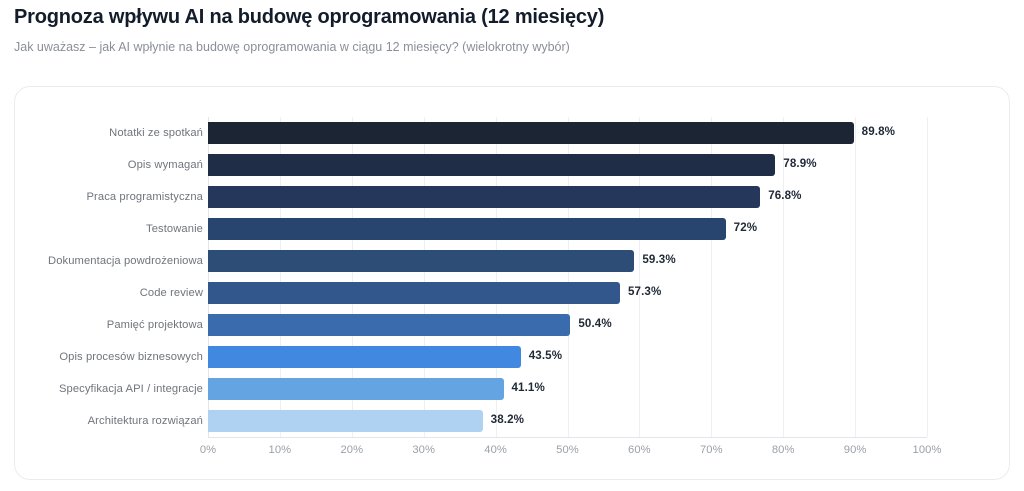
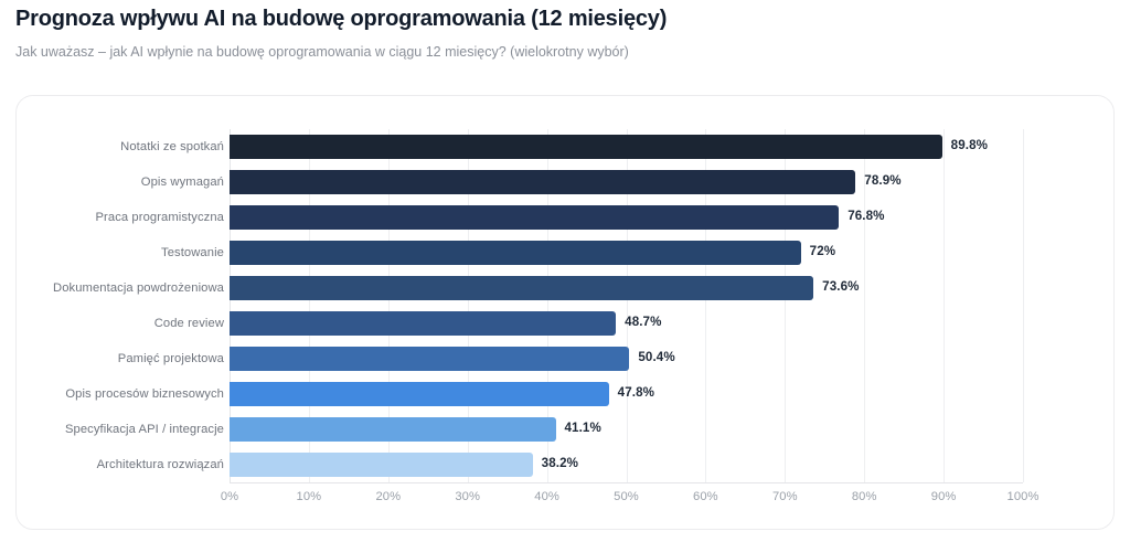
Dokumentacja powdrożeniowa: 59.3% -> 73.6%
Code review: 57.3% -> 48.7%
Opis procesów biznesowych: 43.5% -> 47.8%
